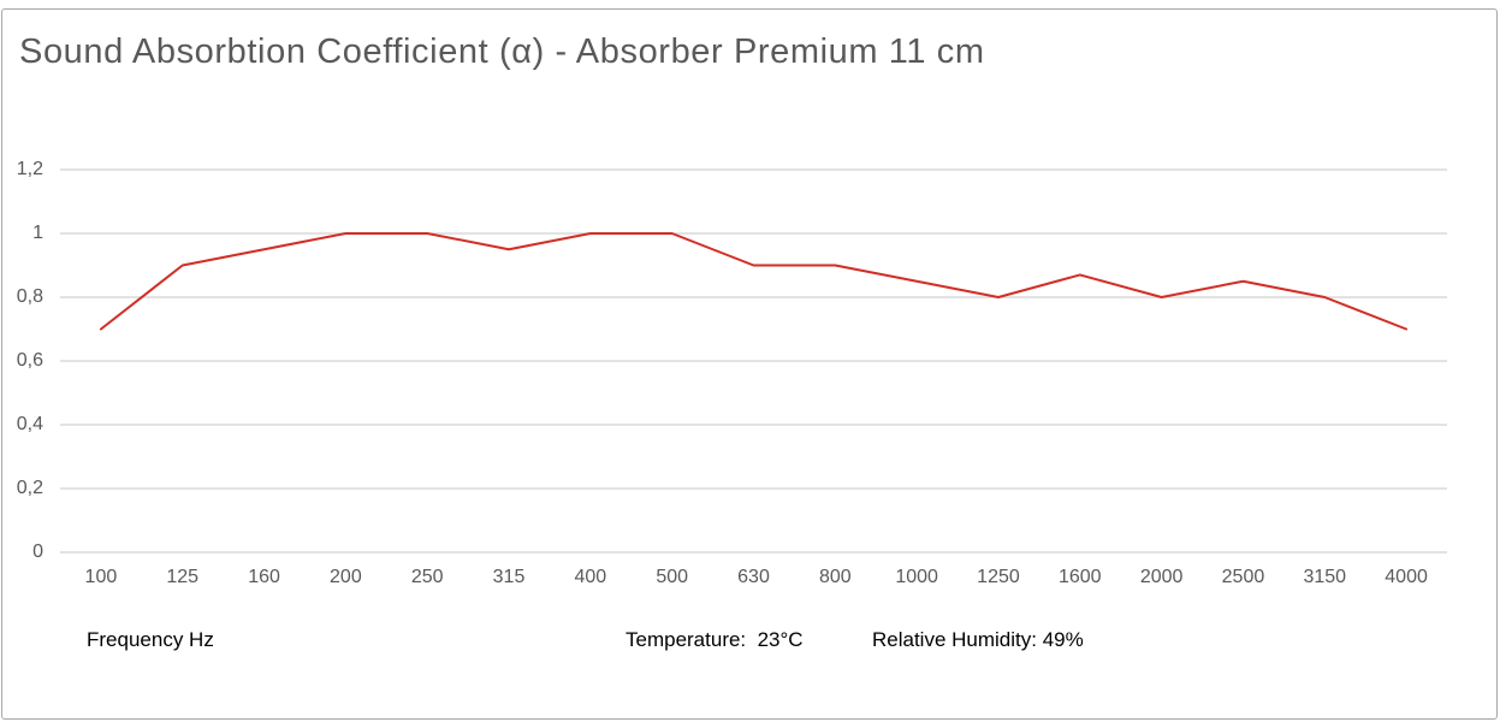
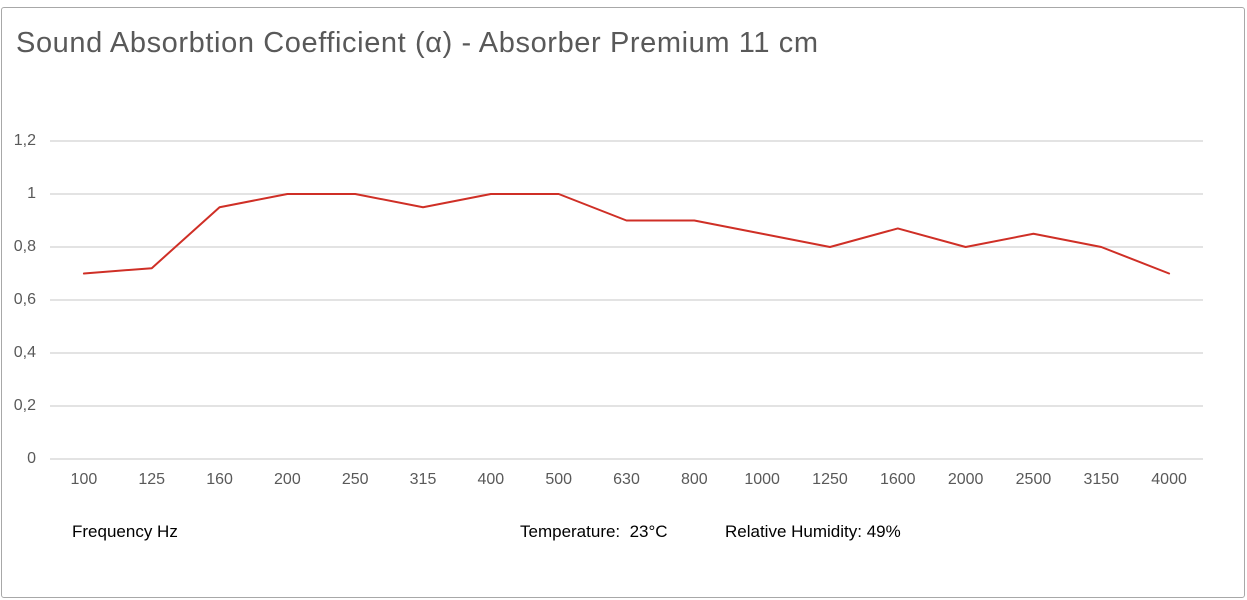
125: 0,90 -> 0,72
